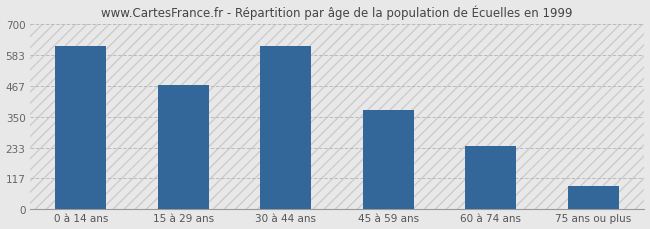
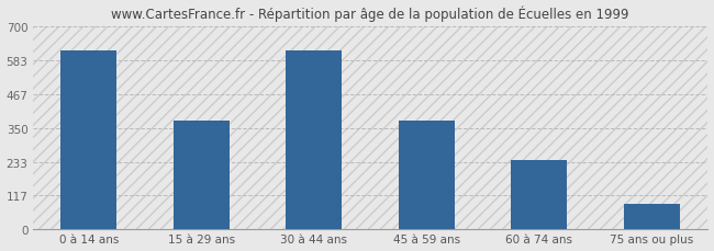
15 à 29 ans: 470 -> 375
